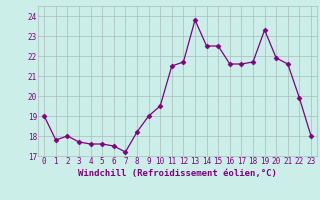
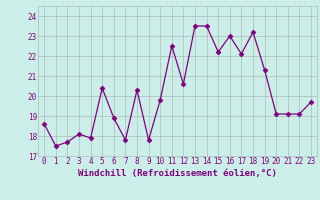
0: 19.0 -> 18.6
1: 17.8 -> 17.5
2: 18.0 -> 17.7
3: 17.7 -> 18.1
4: 17.6 -> 17.9
5: 17.6 -> 20.4
6: 17.5 -> 18.9
7: 17.2 -> 17.8
8: 18.2 -> 20.3
9: 19.0 -> 17.8
10: 19.5 -> 19.8
11: 21.5 -> 22.5
12: 21.7 -> 20.6
13: 23.8 -> 23.5
14: 22.5 -> 23.5
15: 22.5 -> 22.2
16: 21.6 -> 23.0
17: 21.6 -> 22.1
18: 21.7 -> 23.2
19: 23.3 -> 21.3
20: 21.9 -> 19.1
21: 21.6 -> 19.1
22: 19.9 -> 19.1
23: 18.0 -> 19.7
